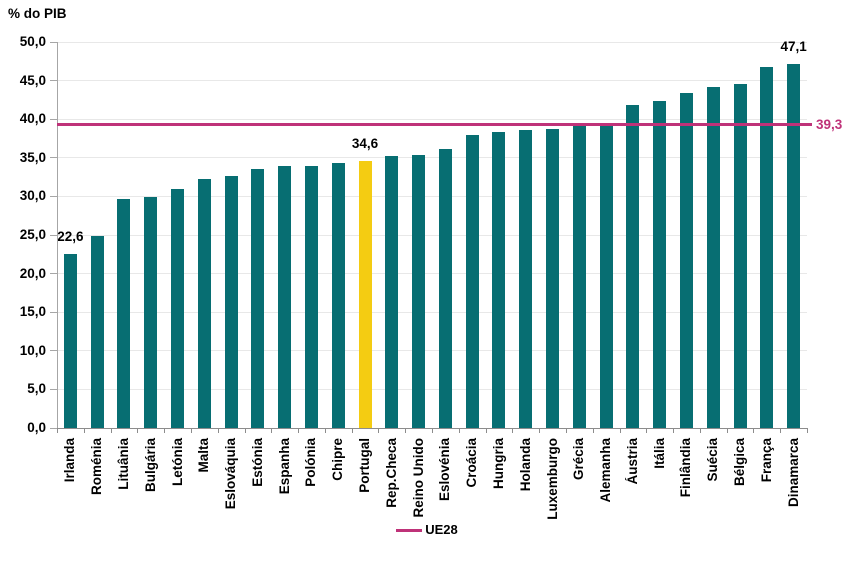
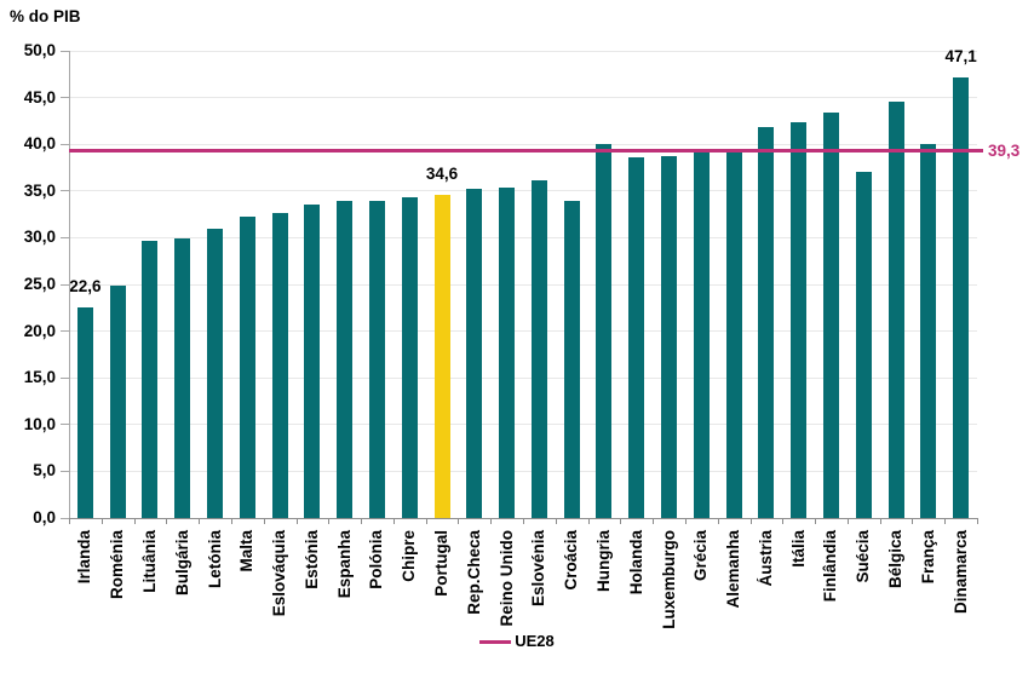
Croácia: 38 -> 34
Hungria: 38 -> 40
Suécia: 44 -> 37
França: 47 -> 40
